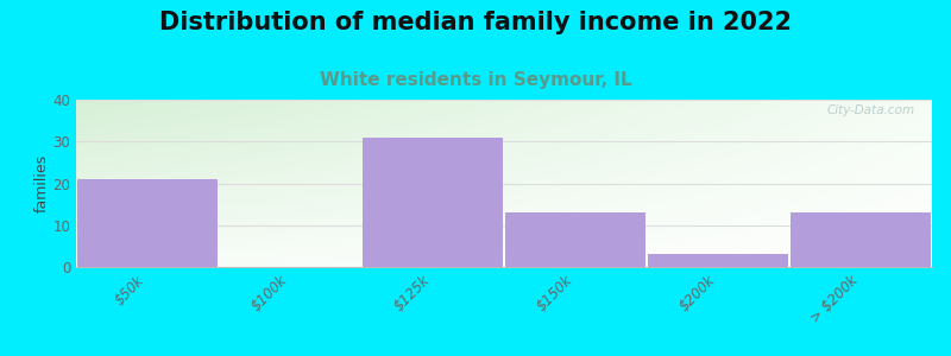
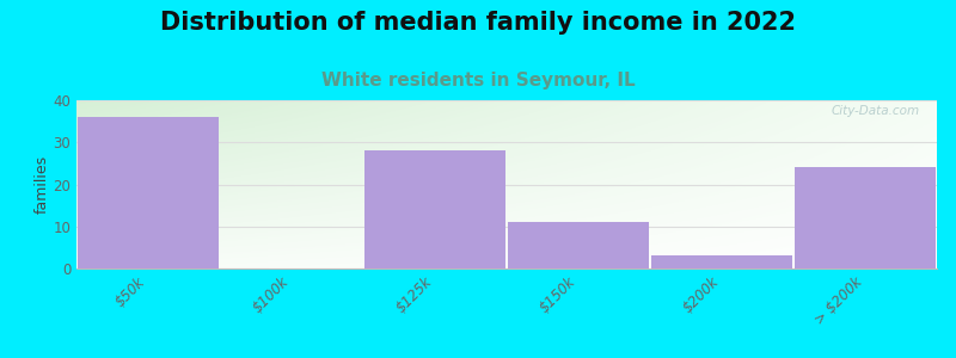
$50k: 21 -> 36
$125k: 31 -> 28
$150k: 13 -> 11
> $200k: 13 -> 24
